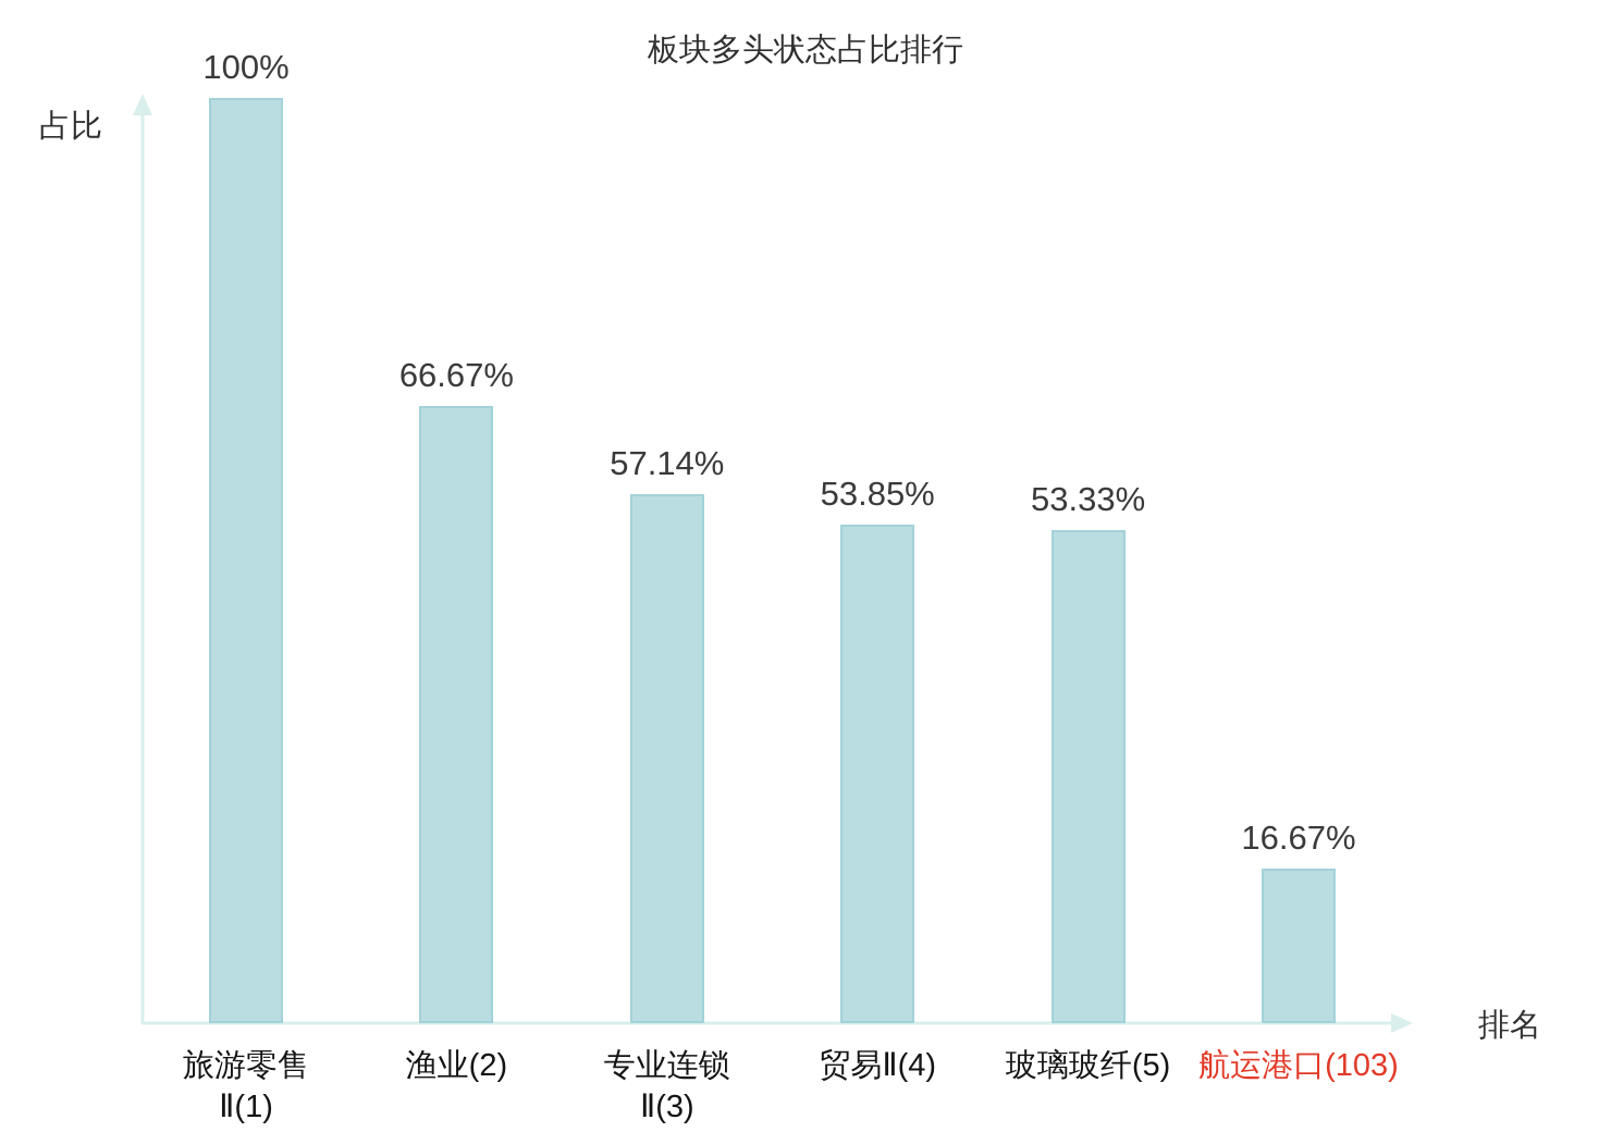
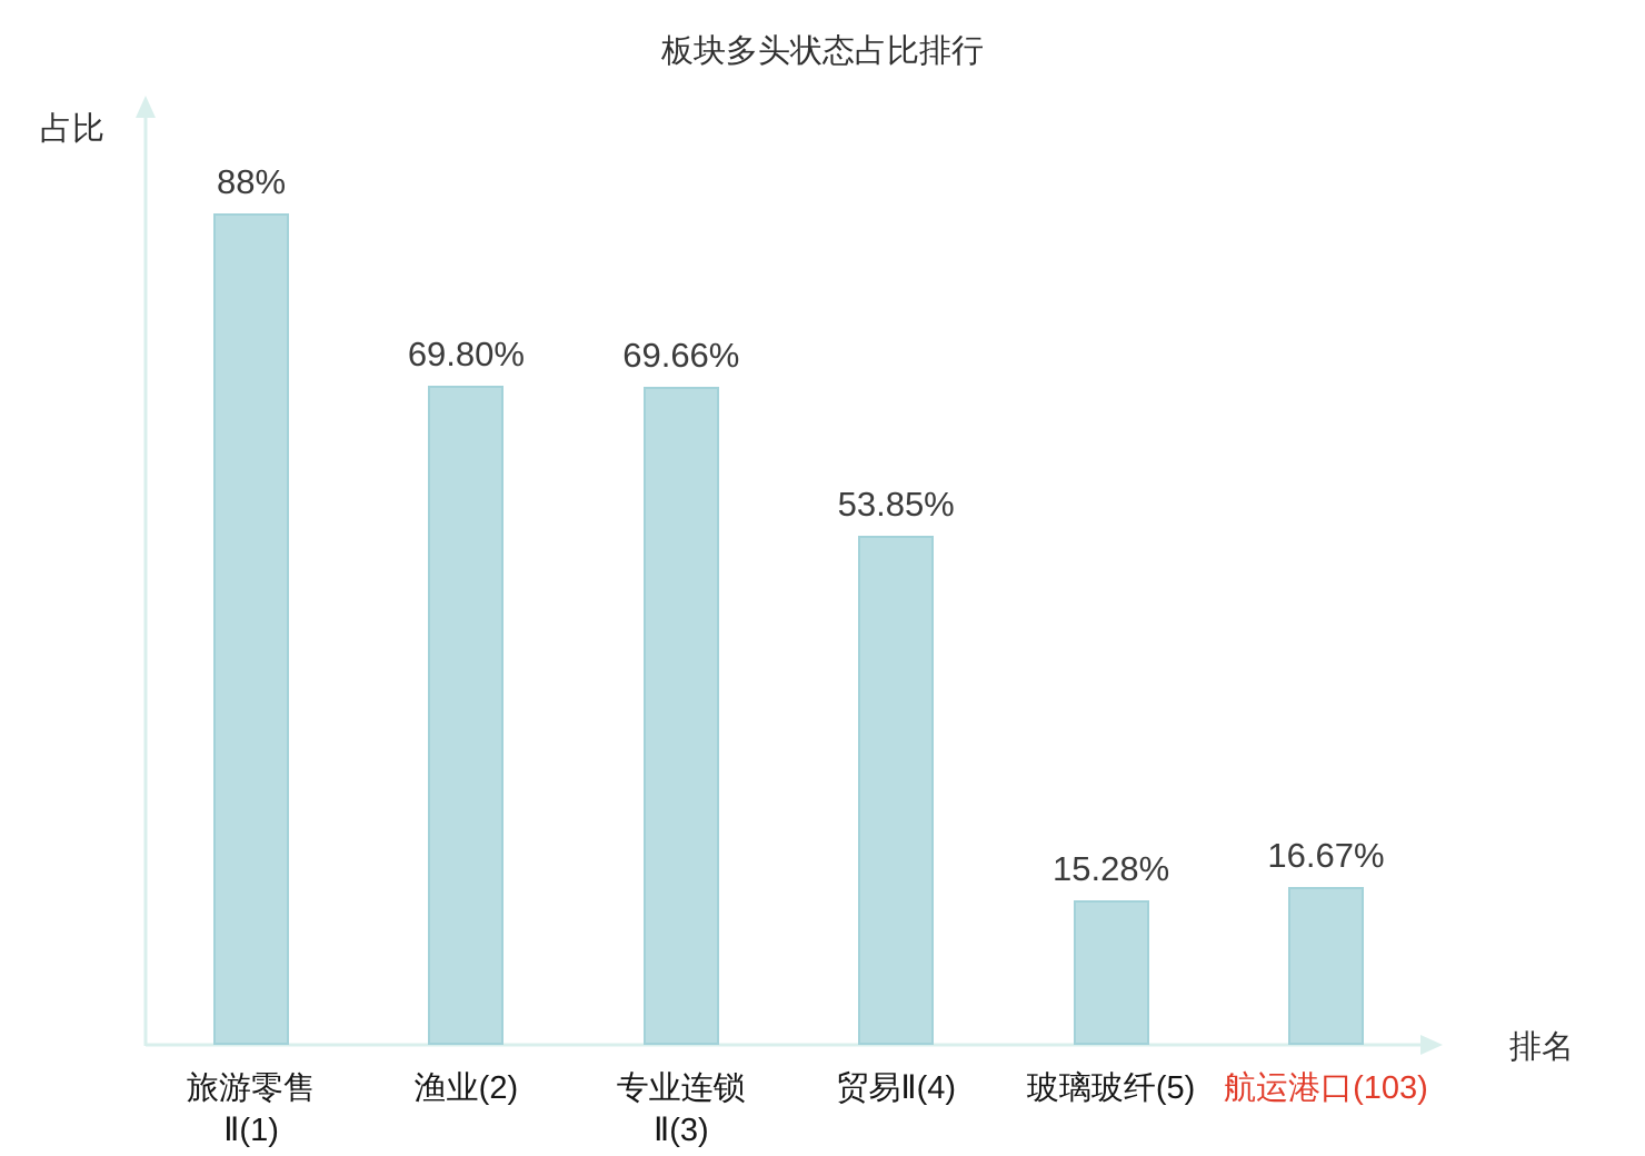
旅游零售 Ⅱ(1): 100% -> 88%
渔业(2): 66.67% -> 69.80%
专业连锁 Ⅱ(3): 57.14% -> 69.66%
玻璃玻纤(5): 53.33% -> 15.28%
